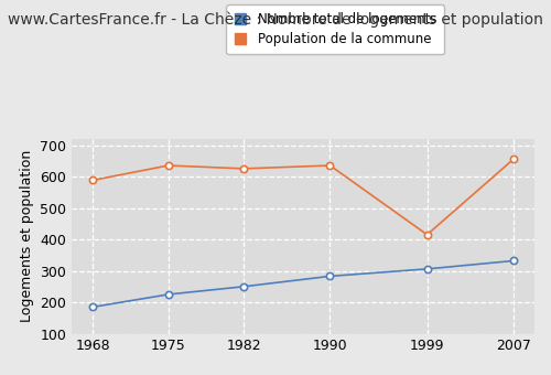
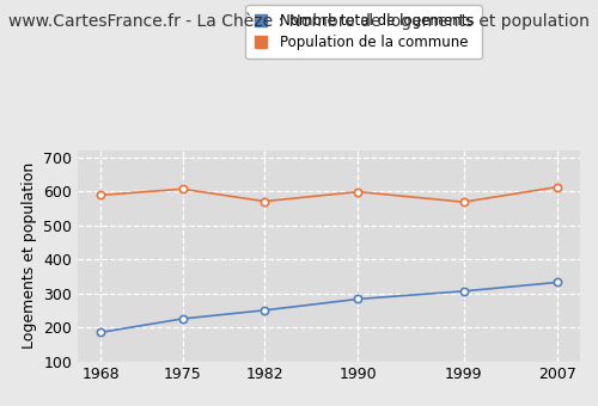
Population de la commune/1975: 635 -> 606
Population de la commune/1982: 625 -> 570
Population de la commune/1990: 635 -> 598
Population de la commune/1999: 415 -> 568
Population de la commune/2007: 655 -> 612
